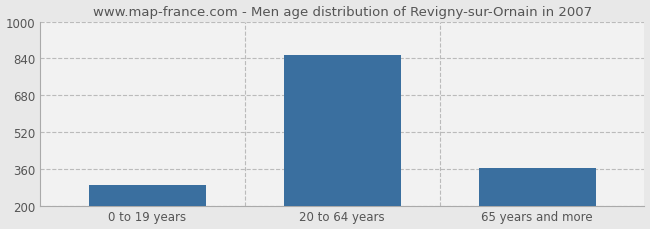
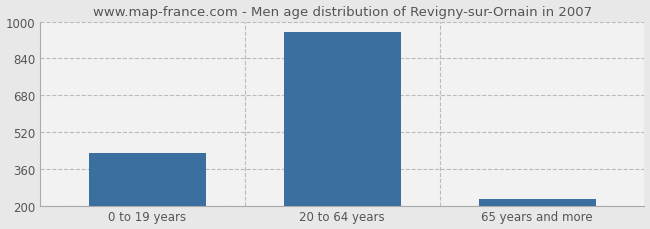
0 to 19 years: 290 -> 430
20 to 64 years: 855 -> 955
65 years and more: 365 -> 230
